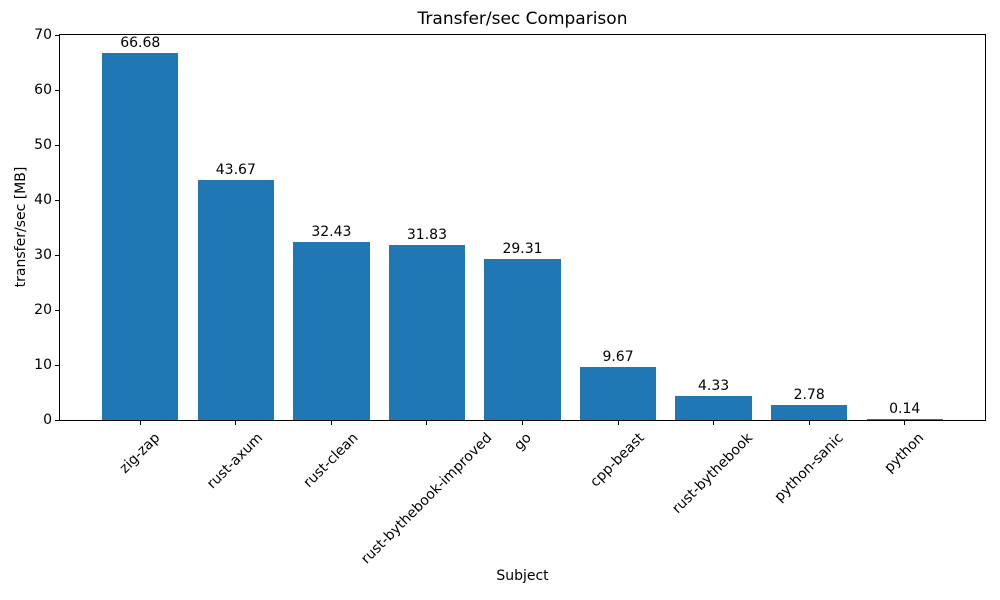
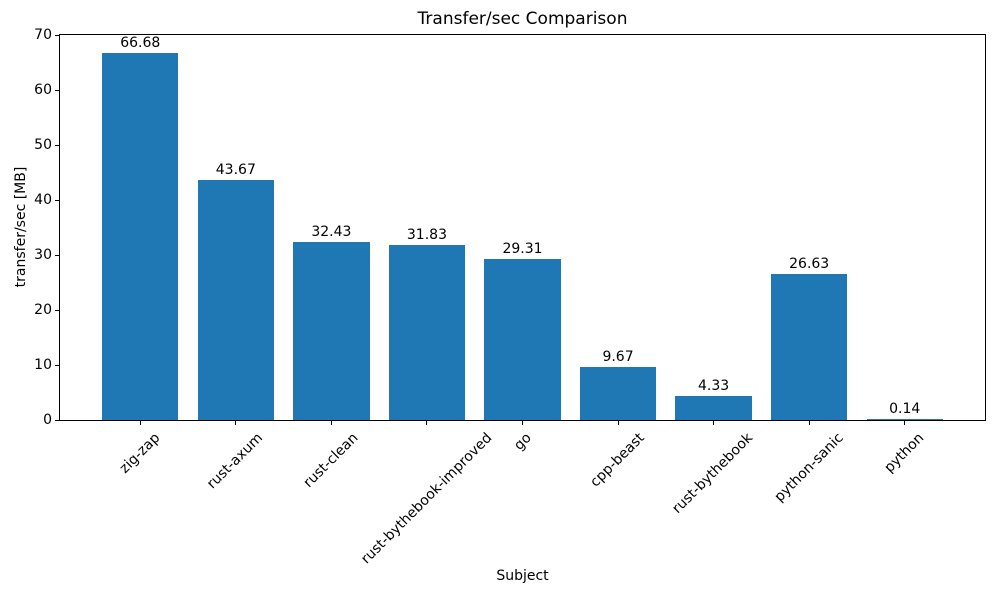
python-sanic: 2.78 -> 26.63
